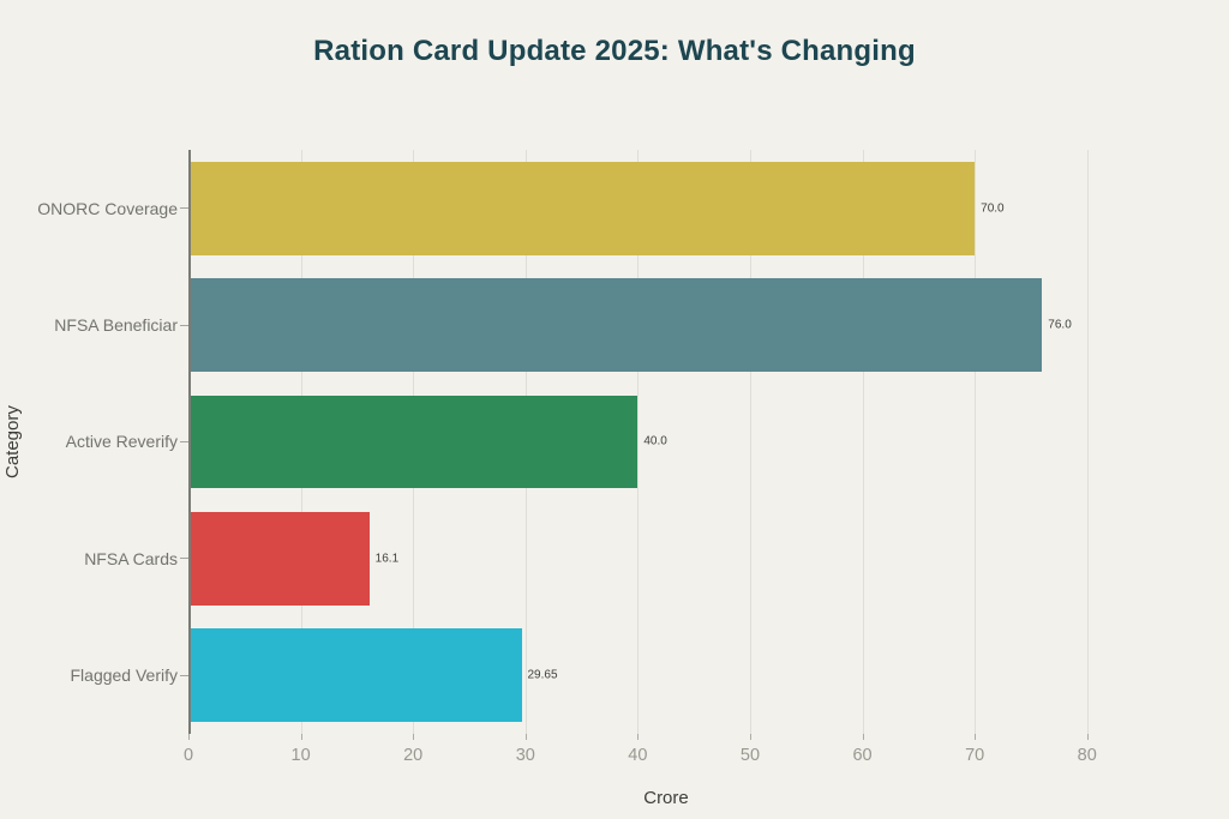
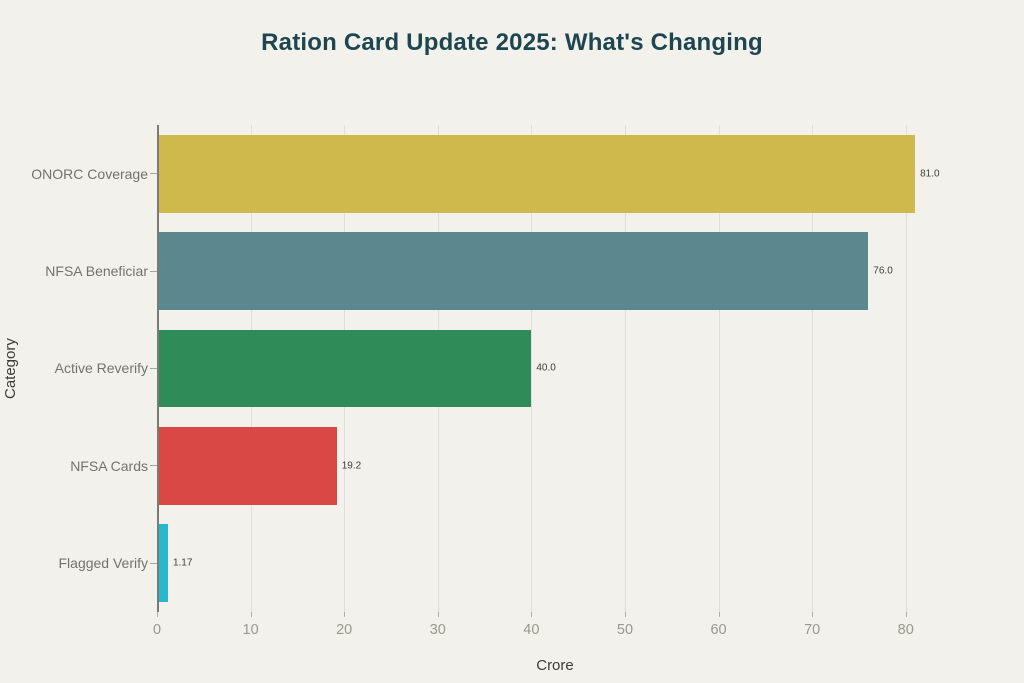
ONORC Coverage: 70.0 -> 81.0
NFSA Cards: 16.1 -> 19.2
Flagged Verify: 29.65 -> 1.17
